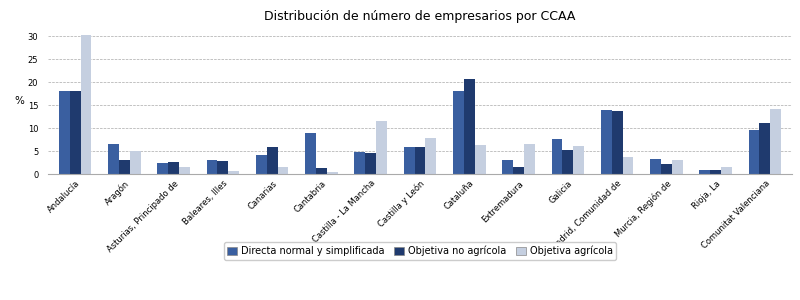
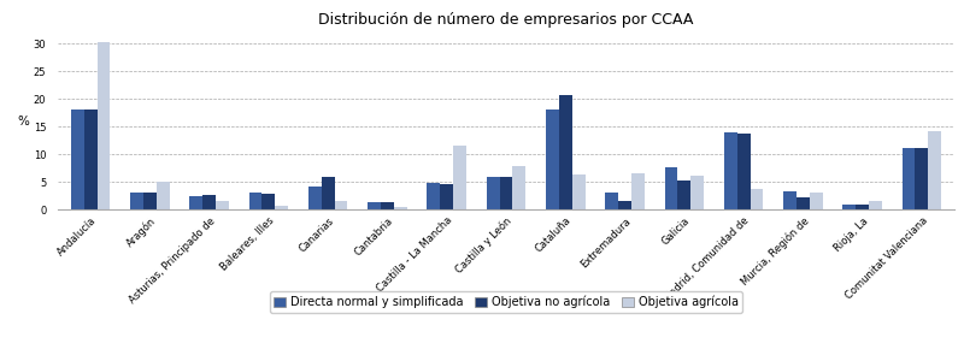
Directa normal y simplificada/Aragón: 6.5 -> 3.0
Directa normal y simplificada/Cantabria: 9.0 -> 1.3
Directa normal y simplificada/Comunitat Valenciana: 9.5 -> 11.2
